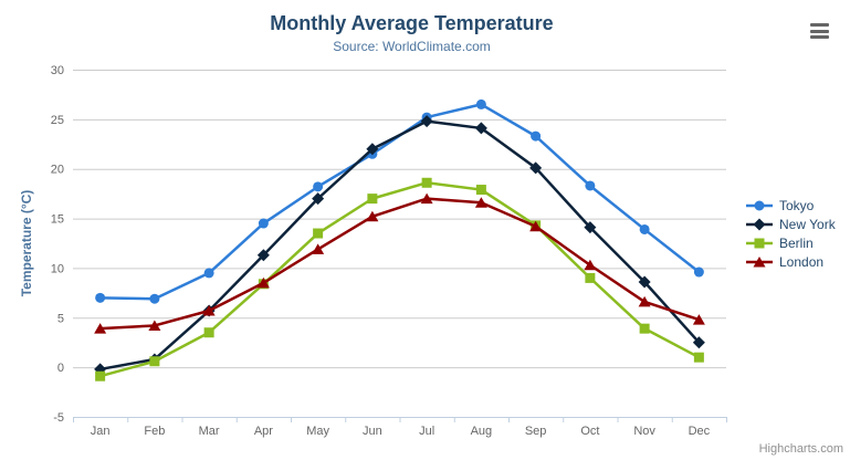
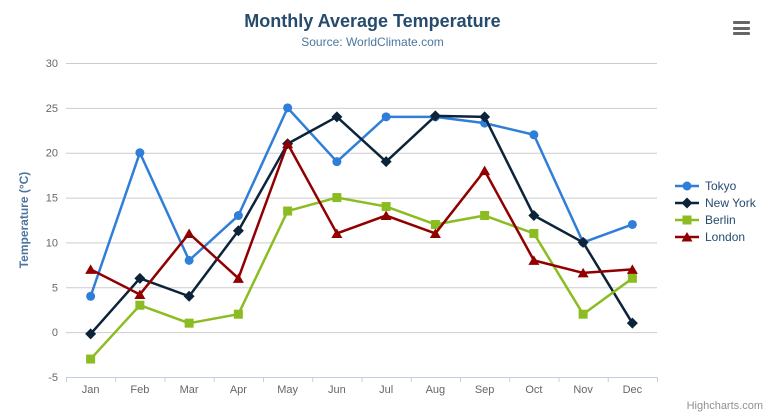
Tokyo/Jan: 7 -> 4
Berlin/Jan: -1 -> -3
London/Jan: 4 -> 7
Tokyo/Feb: 7 -> 20
New York/Feb: 1 -> 6
Berlin/Feb: 1 -> 3
Tokyo/Mar: 10 -> 8
New York/Mar: 6 -> 4
Berlin/Mar: 4 -> 1
London/Mar: 6 -> 11
Tokyo/Apr: 14 -> 13
Berlin/Apr: 8 -> 2
London/Apr: 8 -> 6
Tokyo/May: 18 -> 25
New York/May: 17 -> 21
London/May: 12 -> 21
Tokyo/Jun: 22 -> 19
New York/Jun: 22 -> 24
Berlin/Jun: 17 -> 15
London/Jun: 15 -> 11
Tokyo/Jul: 25 -> 24
New York/Jul: 25 -> 19
Berlin/Jul: 19 -> 14
London/Jul: 17 -> 13
Tokyo/Aug: 26 -> 24
Berlin/Aug: 18 -> 12
London/Aug: 17 -> 11
New York/Sep: 20 -> 24
Berlin/Sep: 14 -> 13
London/Sep: 14 -> 18
Tokyo/Oct: 18 -> 22
New York/Oct: 14 -> 13
Berlin/Oct: 9 -> 11
London/Oct: 10 -> 8
Tokyo/Nov: 14 -> 10
New York/Nov: 9 -> 10
Berlin/Nov: 4 -> 2
Tokyo/Dec: 10 -> 12
New York/Dec: 2 -> 1
Berlin/Dec: 1 -> 6
London/Dec: 5 -> 7
